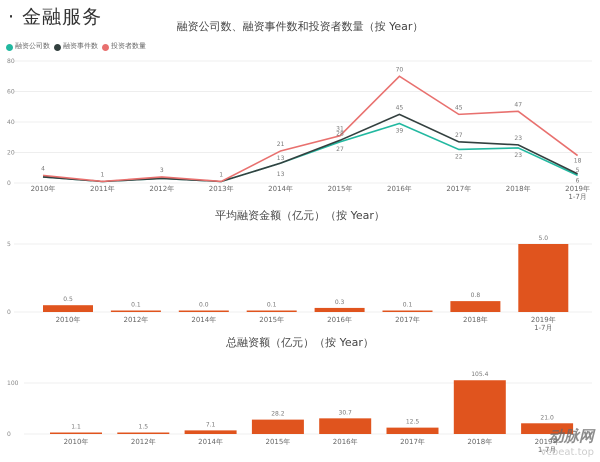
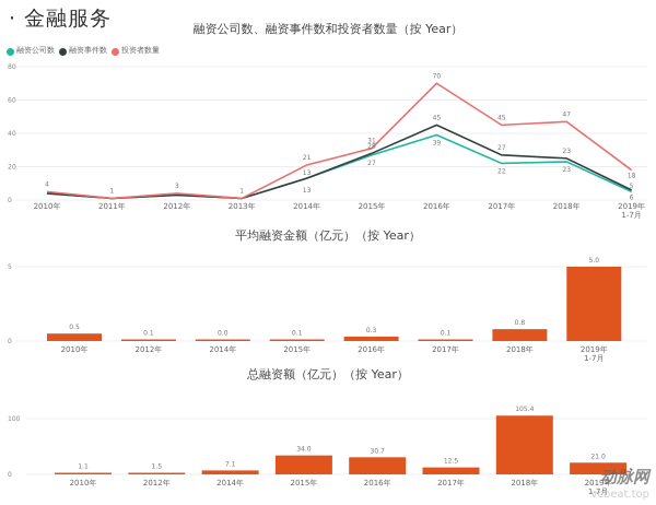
总融资额（亿元）（按 Year）/2015年: 28.2 -> 34.0
